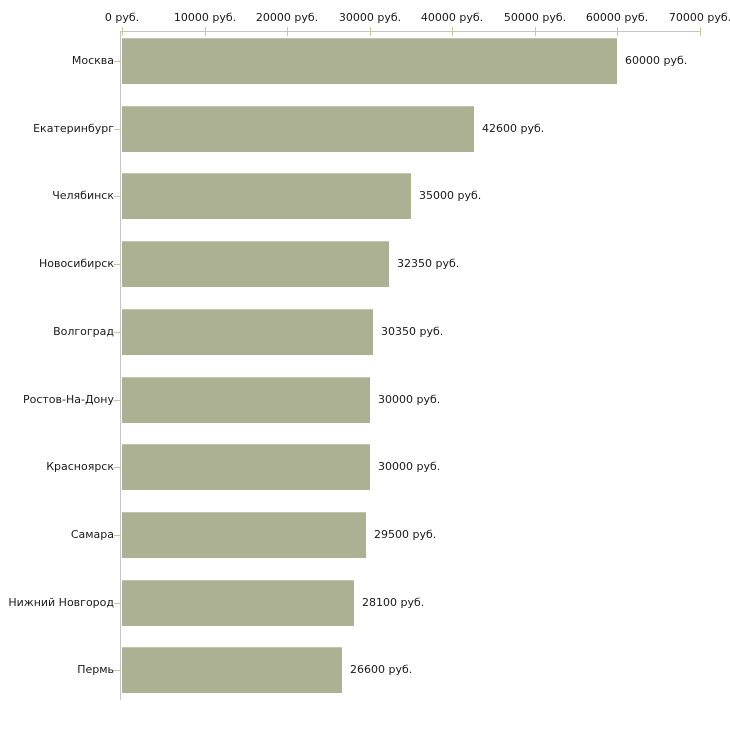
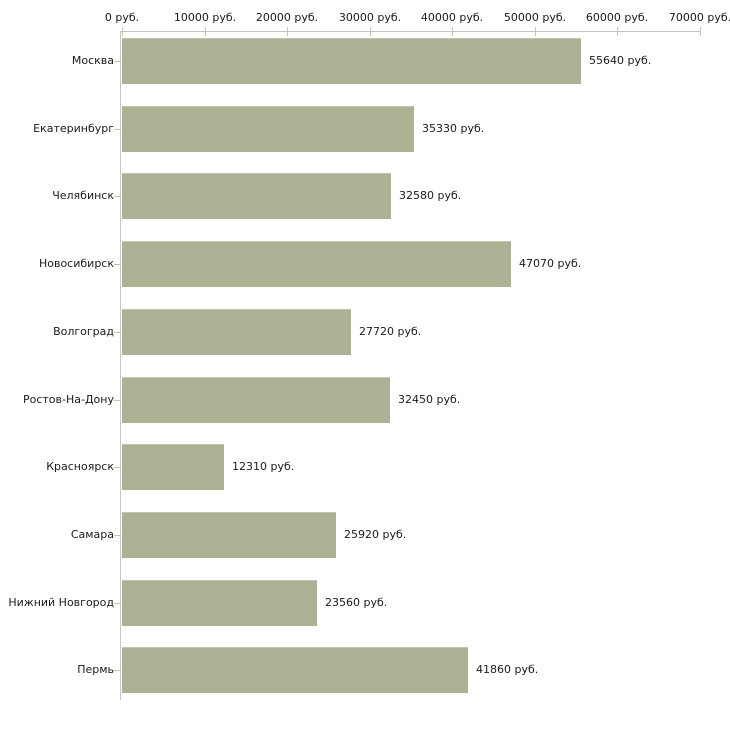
Москва: 60000 -> 55640
Екатеринбург: 42600 -> 35330
Челябинск: 35000 -> 32580
Новосибирск: 32350 -> 47070
Волгоград: 30350 -> 27720
Ростов-На-Дону: 30000 -> 32450
Красноярск: 30000 -> 12310
Самара: 29500 -> 25920
Нижний Новгород: 28100 -> 23560
Пермь: 26600 -> 41860
